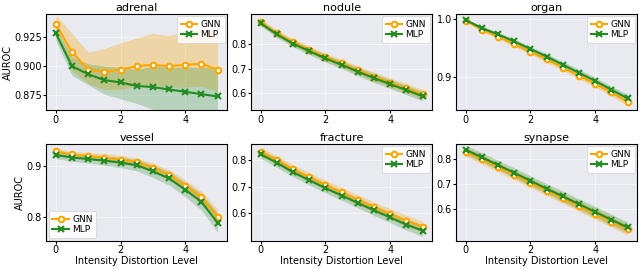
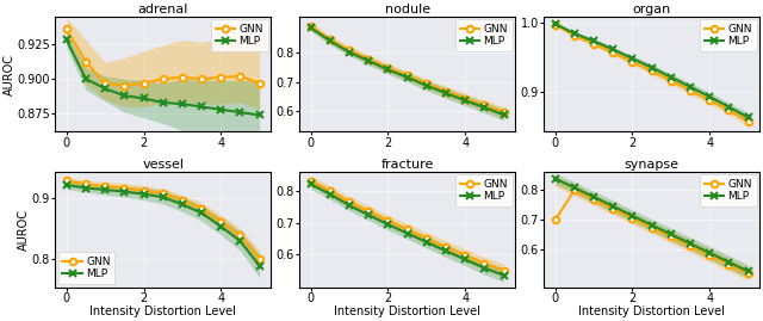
synapse/GNN/0: 0.830 -> 0.700
